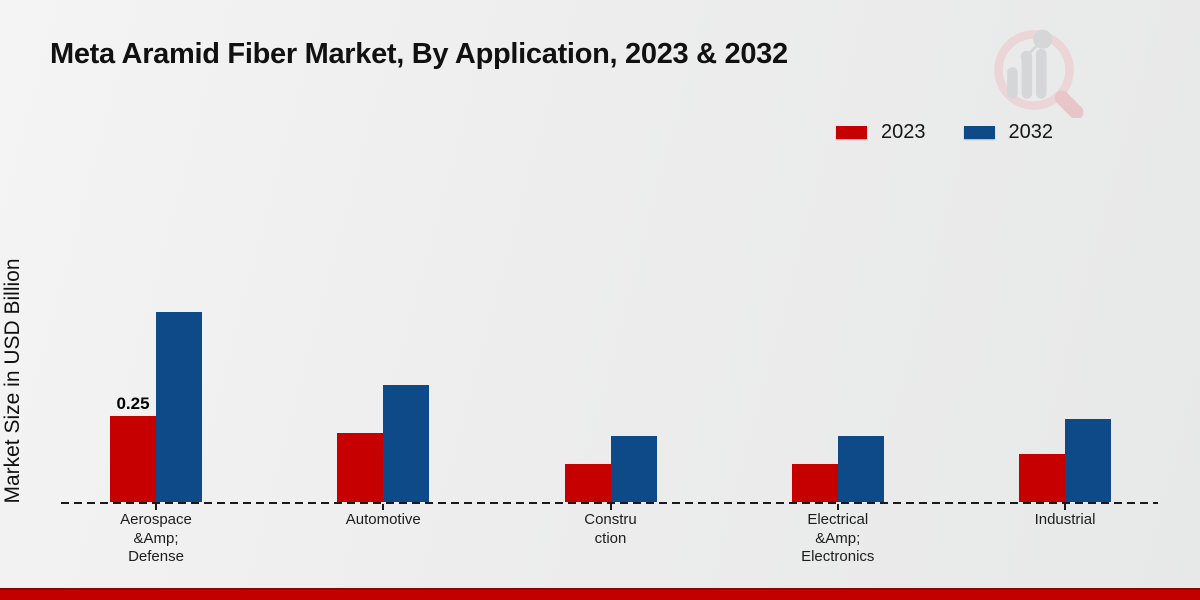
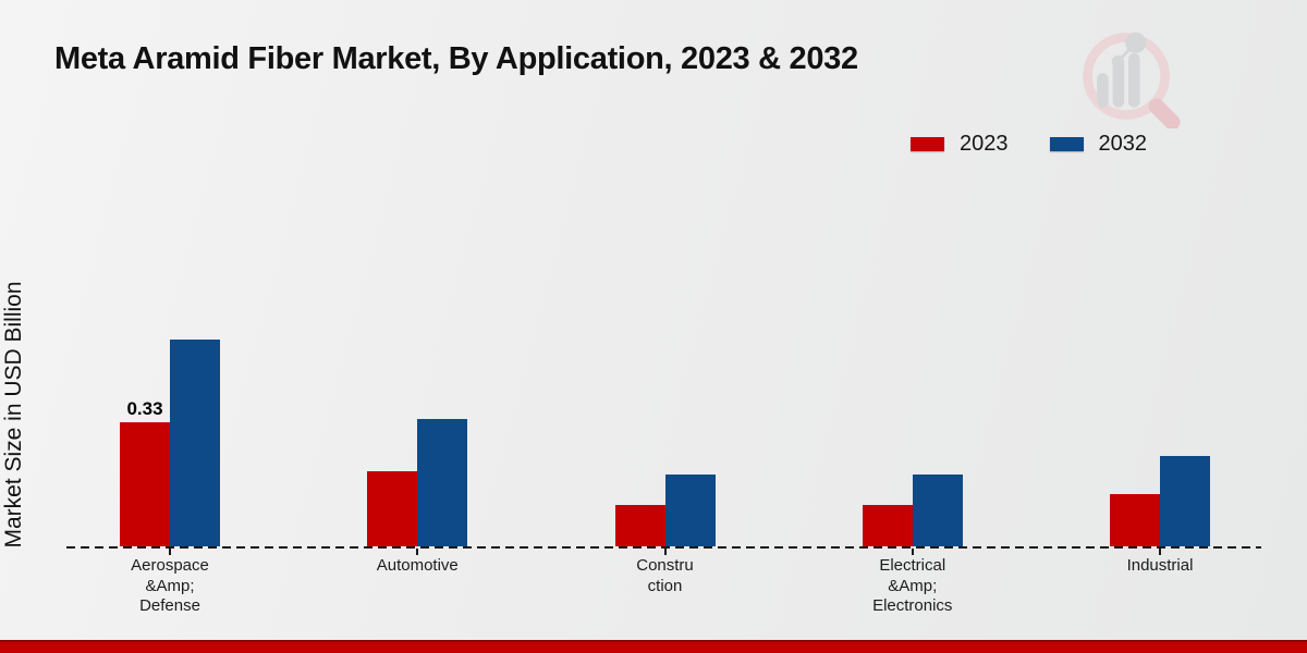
2023/Aerospace &Amp; Defense: 0.25 -> 0.33
